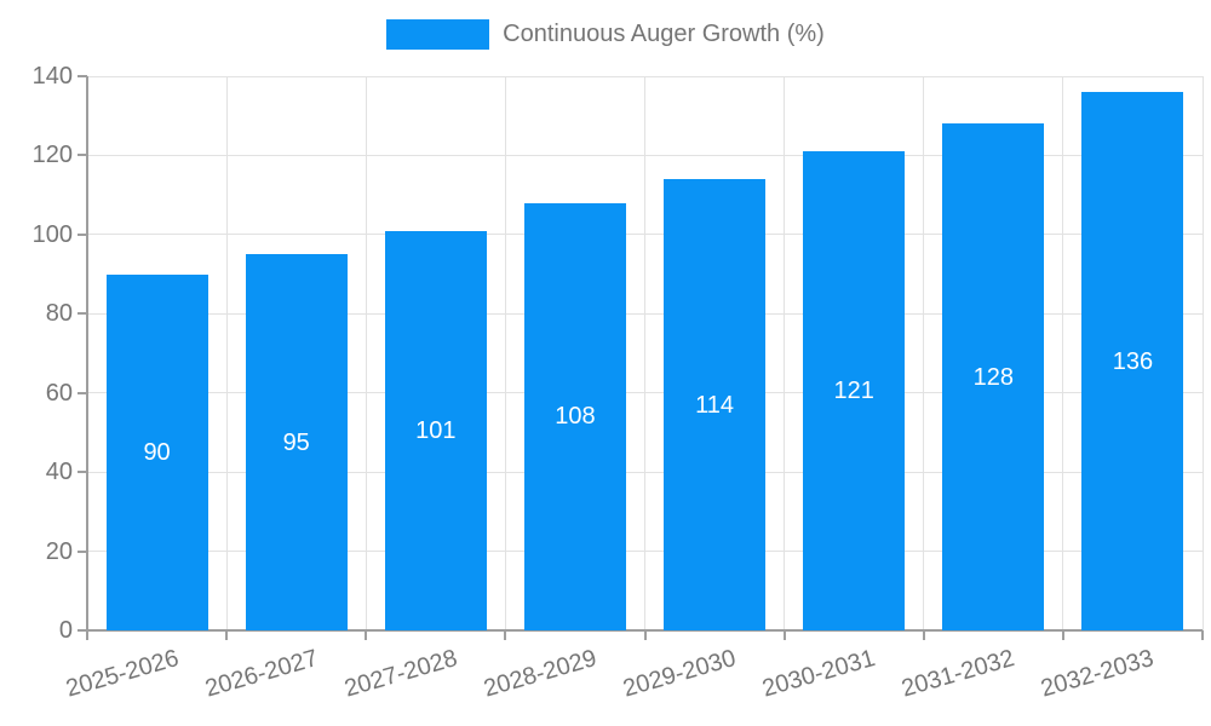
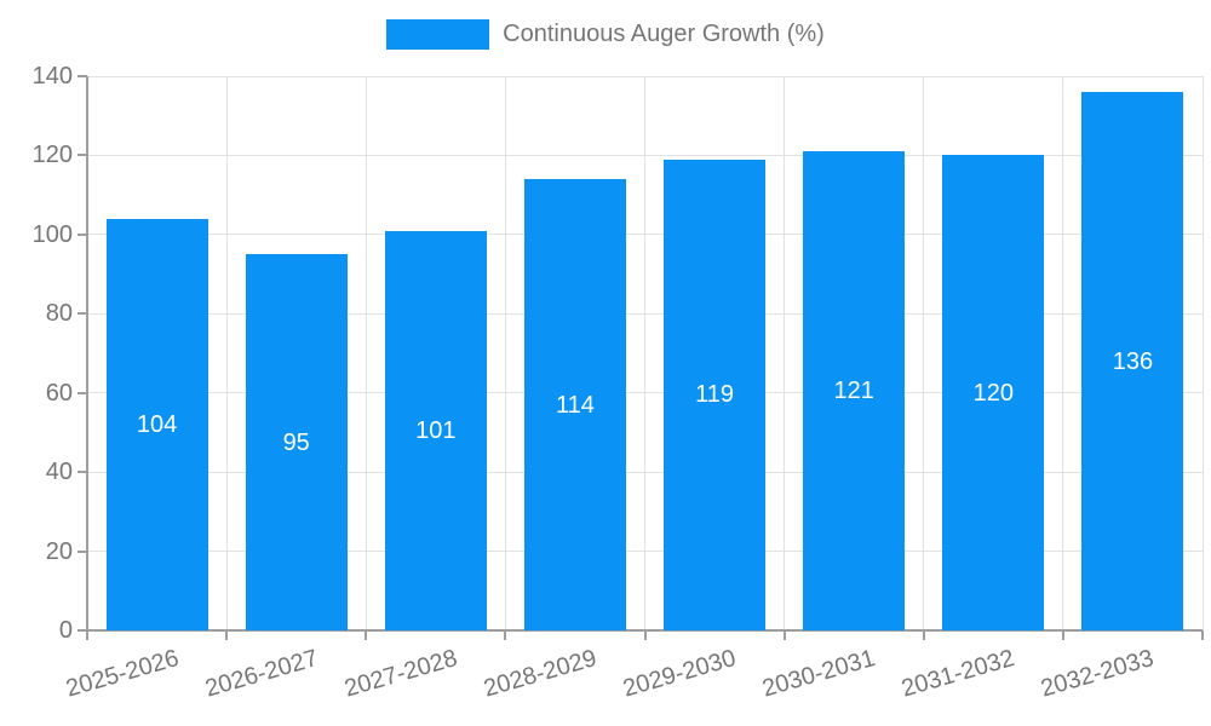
2025-2026: 90 -> 104
2028-2029: 108 -> 114
2029-2030: 114 -> 119
2031-2032: 128 -> 120
